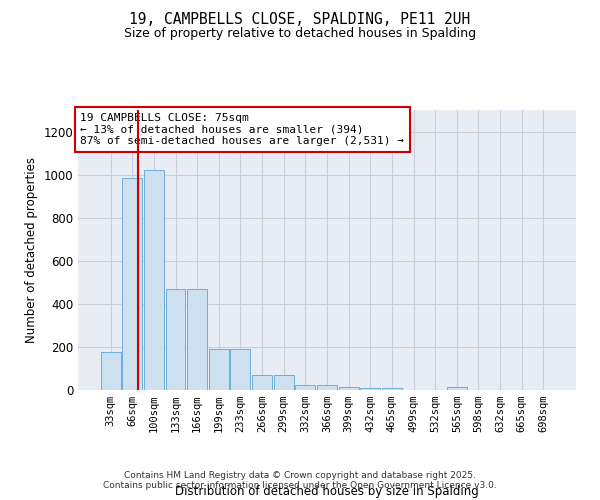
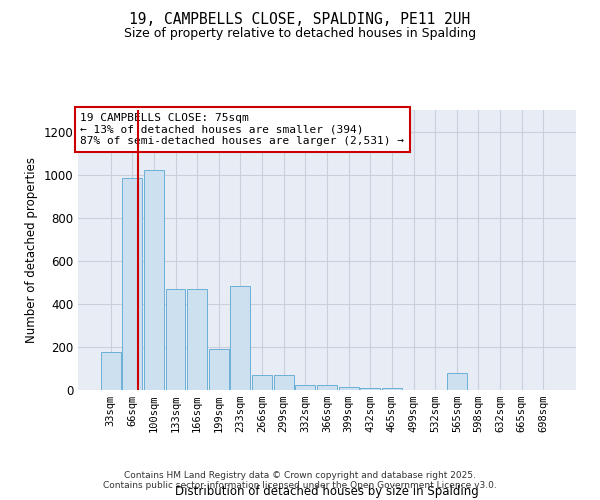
233sqm: 191 -> 485
565sqm: 15 -> 80
